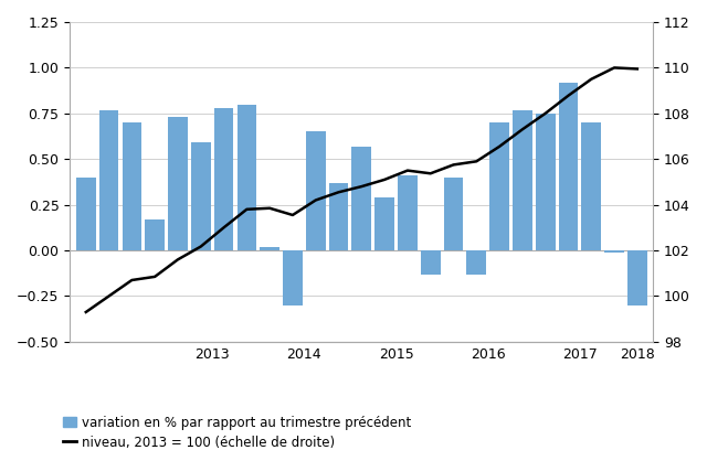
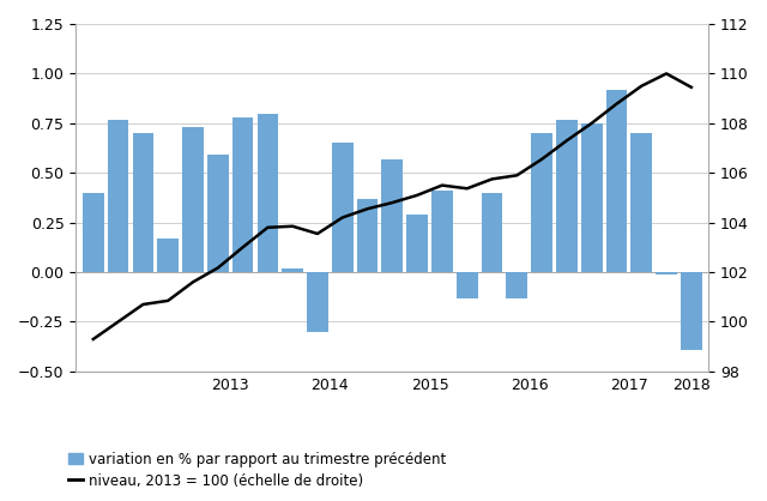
variation en % par rapport au trimestre précédent/2018: -0.30 -> -0.39
niveau, 2013 = 100 (échelle de droite)/2018: 109.95 -> 109.45
